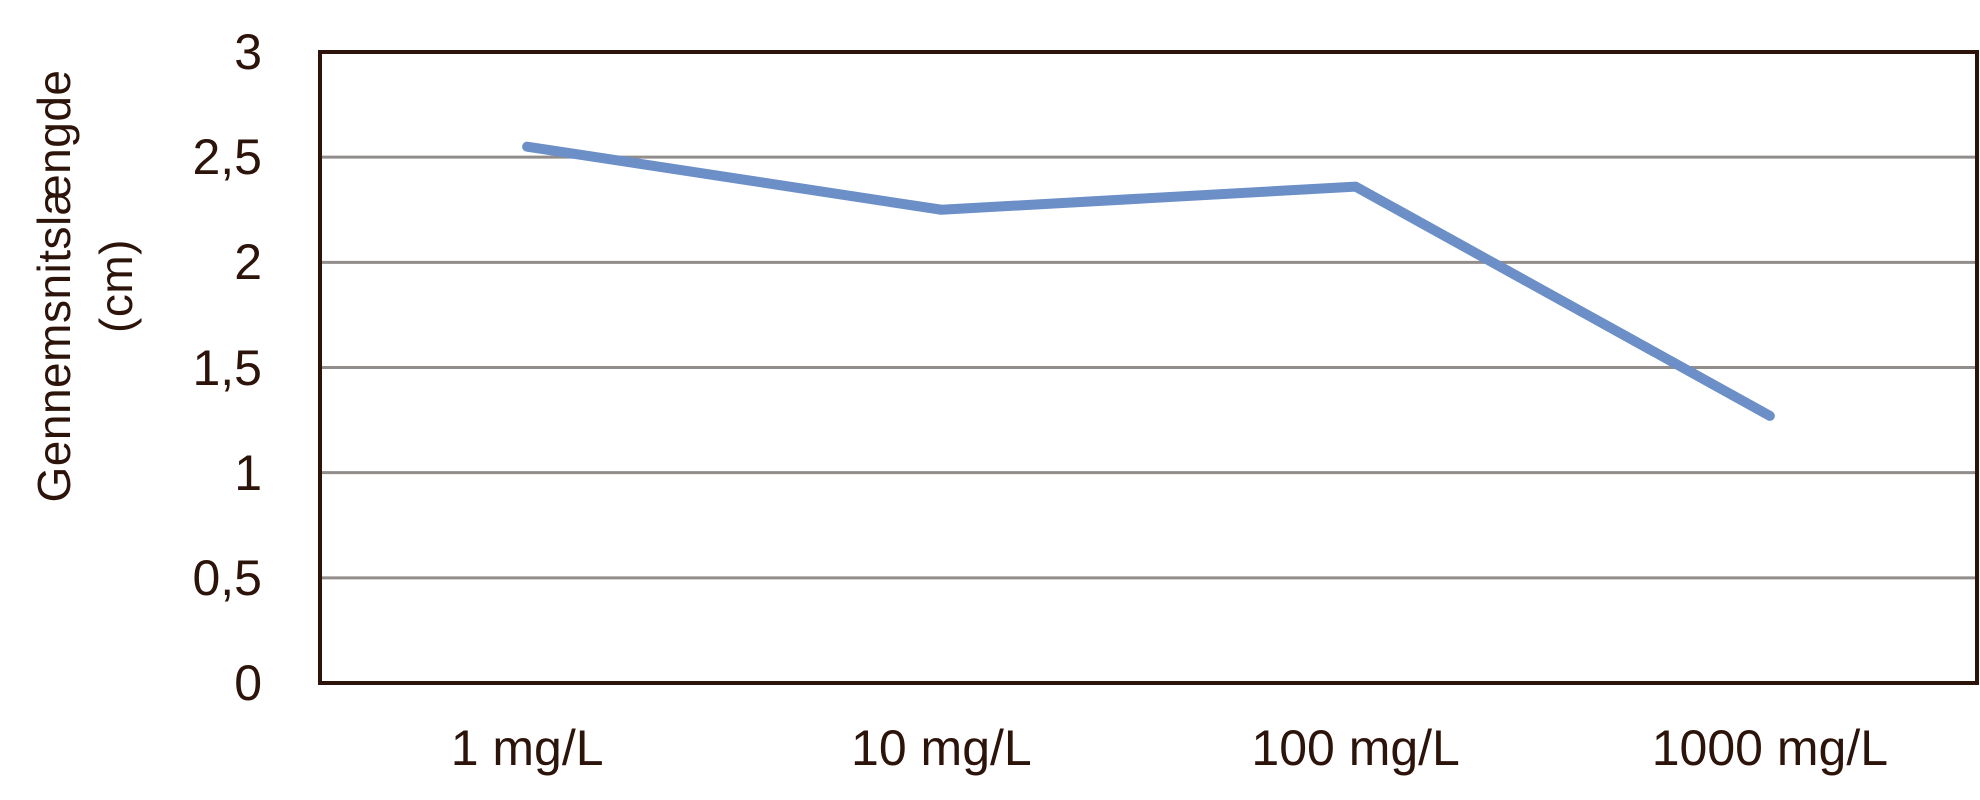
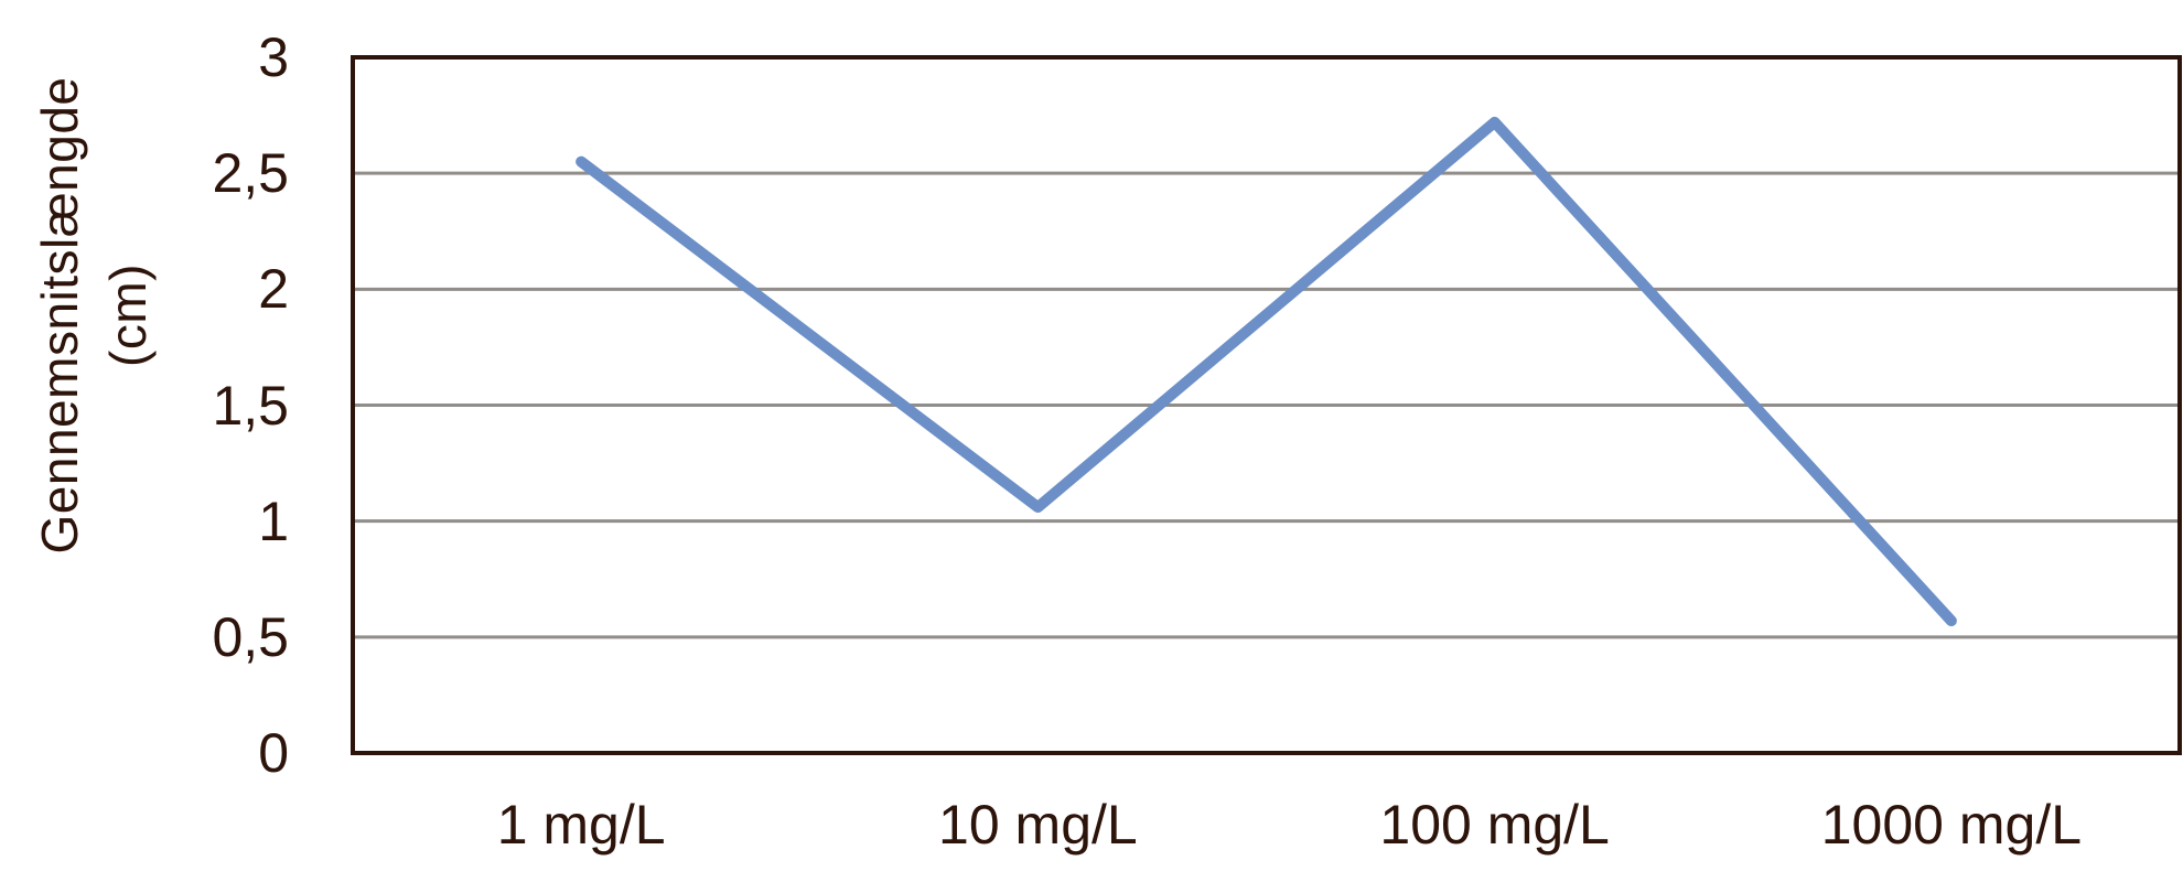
10 mg/L: 2.25 -> 1.06
100 mg/L: 2.36 -> 2.72
1000 mg/L: 1.27 -> 0.57
